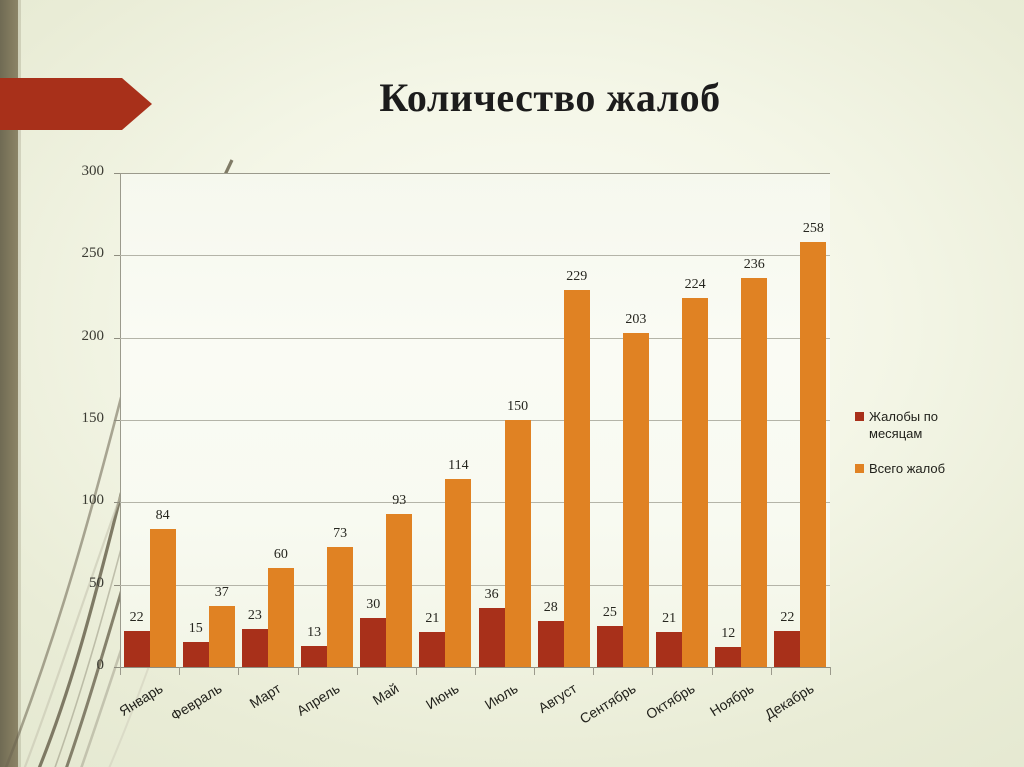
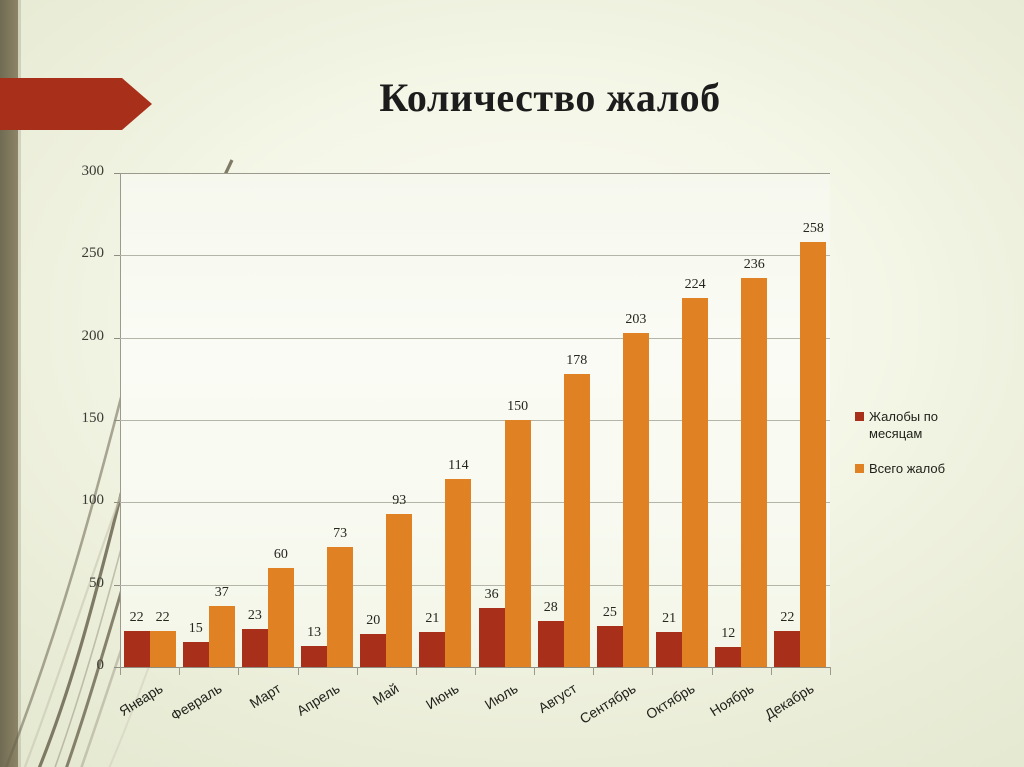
Всего жалоб/Январь: 84 -> 22
Жалобы по месяцам/Май: 30 -> 20
Всего жалоб/Август: 229 -> 178
